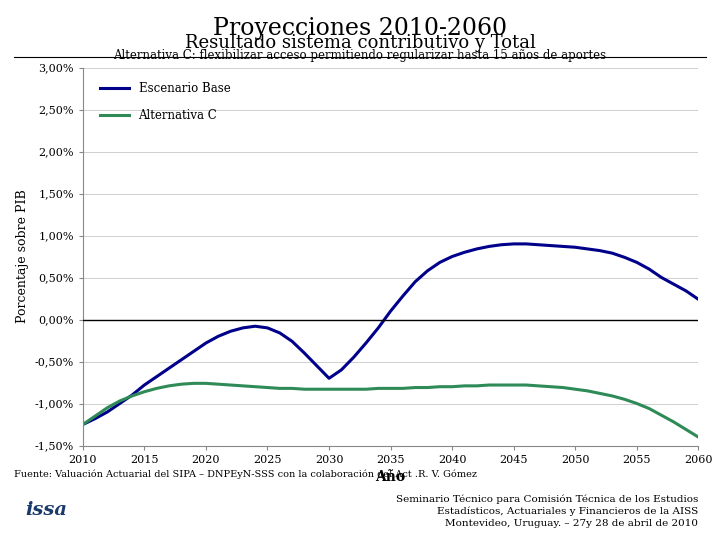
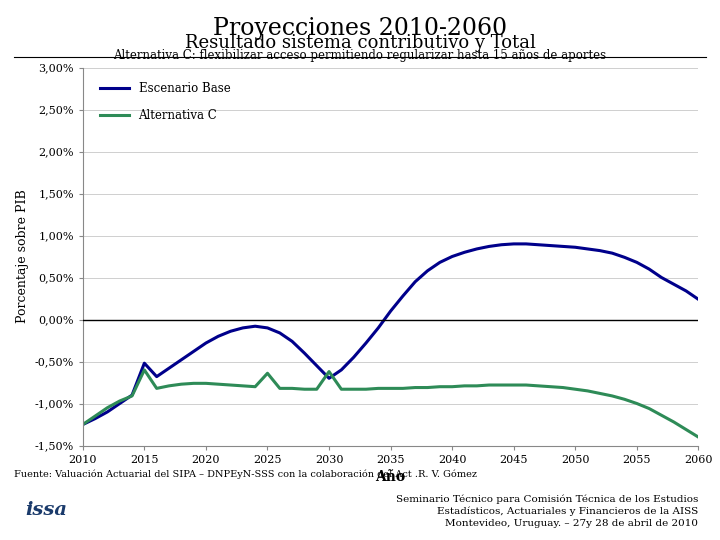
Escenario Base/2015: -0,78% -> -0,52%
Alternativa C/2015: -0,86% -> -0,60%
Alternativa C/2025: -0,81% -> -0,64%
Alternativa C/2030: -0,83% -> -0,62%
